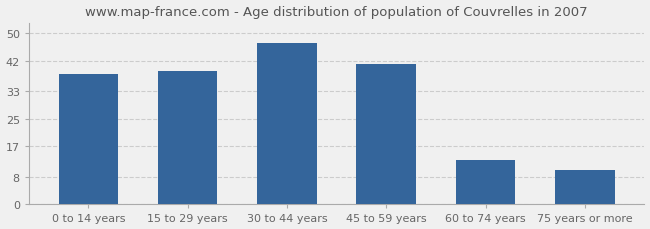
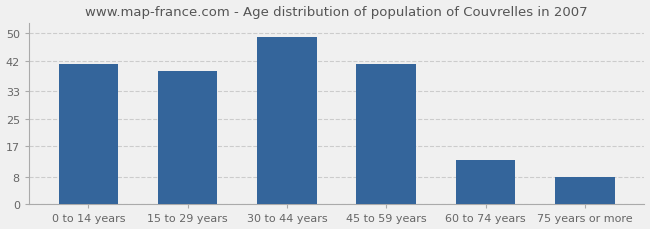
0 to 14 years: 38 -> 41
30 to 44 years: 47 -> 49
75 years or more: 10 -> 8
